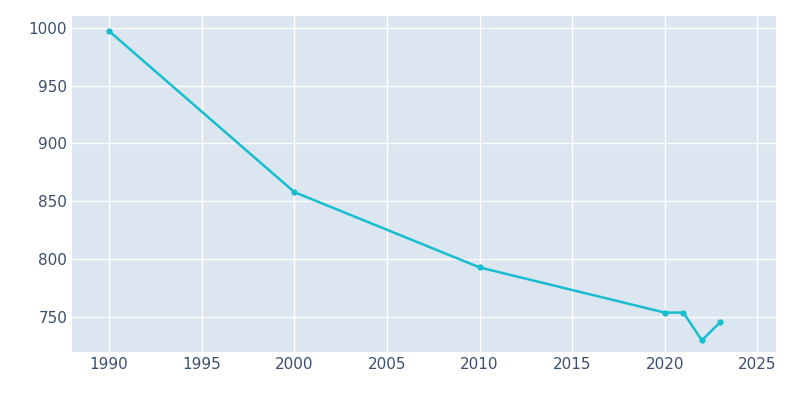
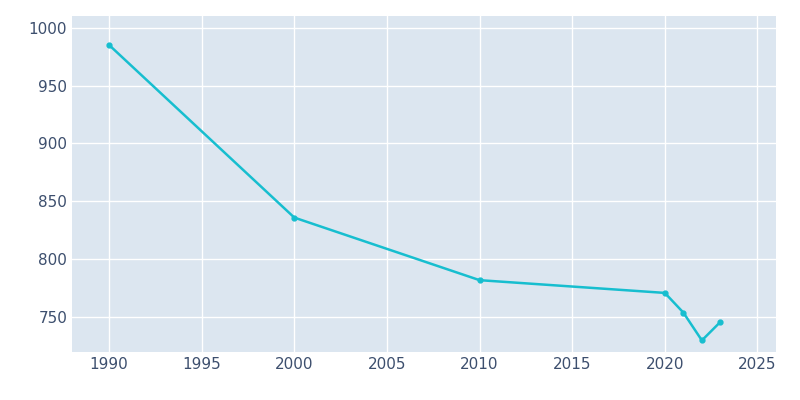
1990: 997 -> 985
2000: 858 -> 836
2010: 793 -> 782
2020: 754 -> 771
